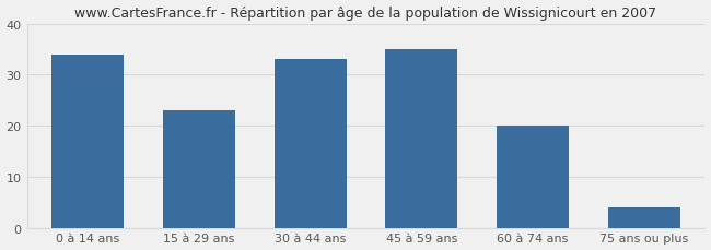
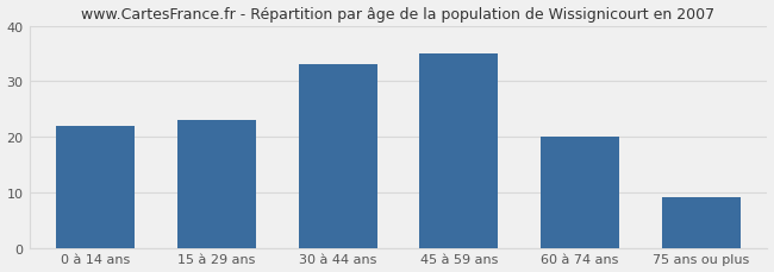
0 à 14 ans: 34 -> 22
75 ans ou plus: 4 -> 9
